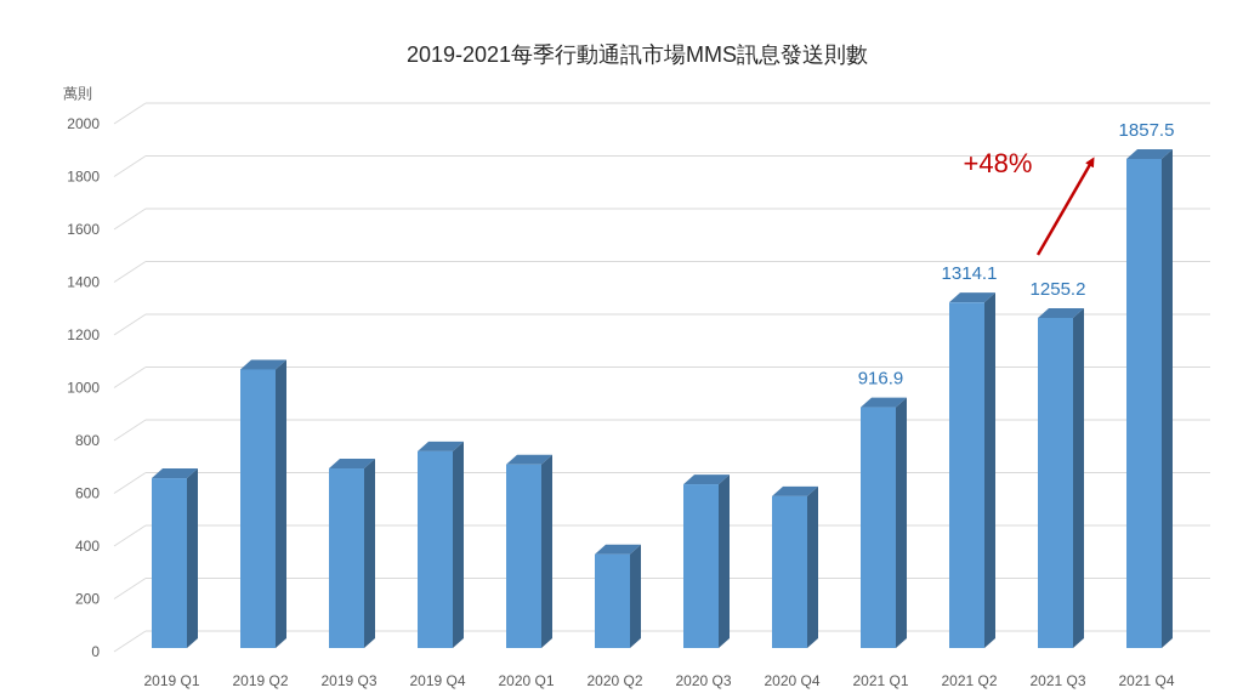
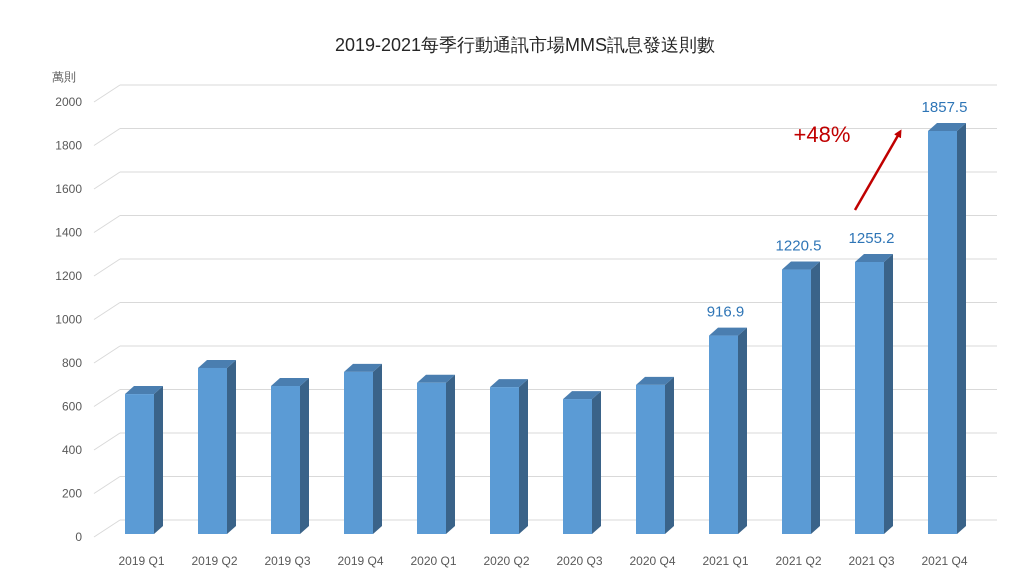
2019 Q2: 1060 -> 770
2020 Q2: 360 -> 680
2020 Q4: 580 -> 690
2021 Q2: 1314.1 -> 1220.5
